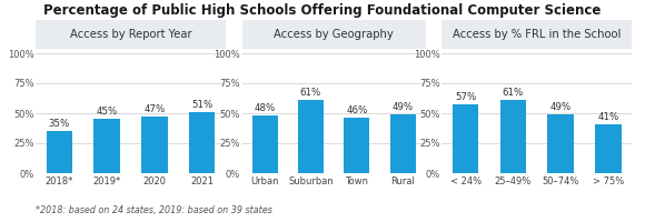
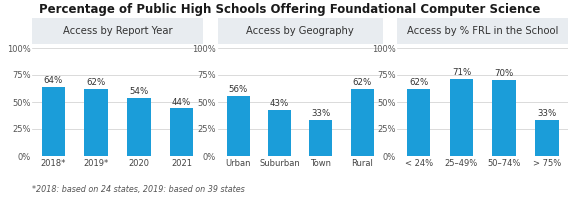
2018*: 35% -> 64%
2019*: 45% -> 62%
2020: 47% -> 54%
2021: 51% -> 44%
Urban: 48% -> 56%
Suburban: 61% -> 43%
Town: 46% -> 33%
Rural: 49% -> 62%
< 24%: 57% -> 62%
25–49%: 61% -> 71%
50–74%: 49% -> 70%
> 75%: 41% -> 33%
